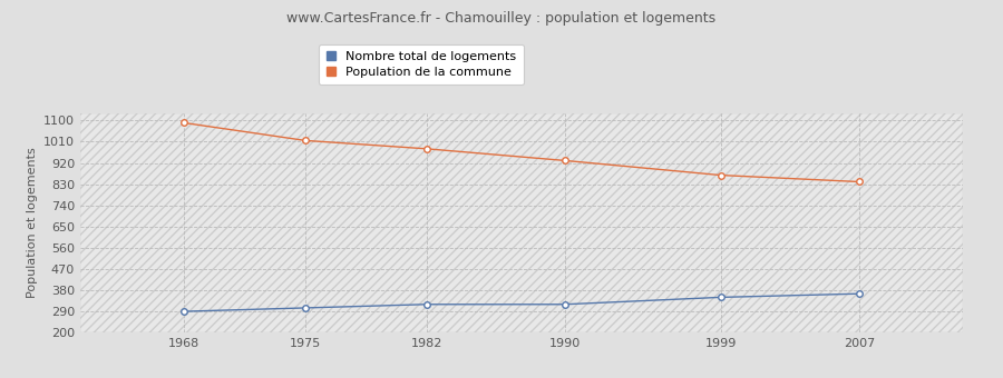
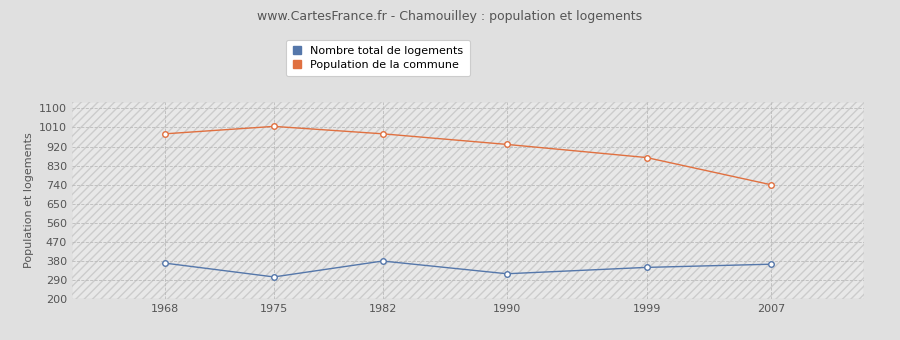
Nombre total de logements/1968: 290 -> 370
Population de la commune/1968: 1090 -> 980
Nombre total de logements/1982: 320 -> 380
Population de la commune/2007: 840 -> 740
